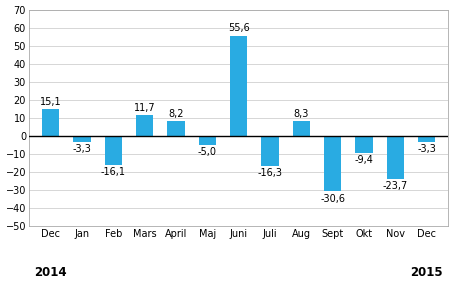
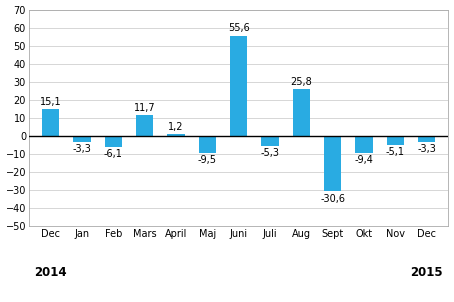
Feb: -16,1 -> -6,1
April: 8,2 -> 1,2
Maj: -5,0 -> -9,5
Juli: -16,3 -> -5,3
Aug: 8,3 -> 25,8
Nov: -23,7 -> -5,1
